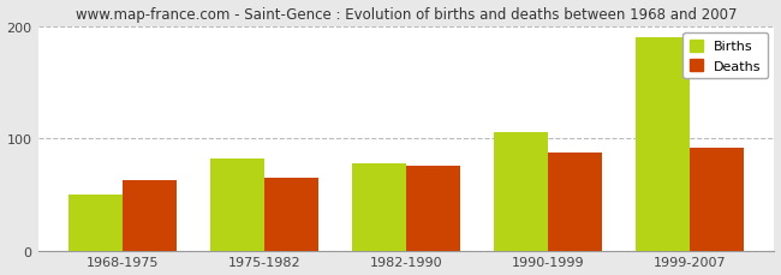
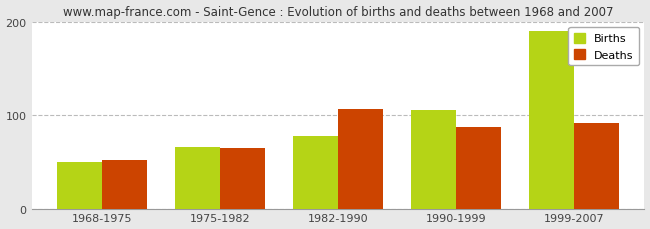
Deaths/1968-1975: 63 -> 52
Births/1975-1982: 82 -> 66
Deaths/1982-1990: 75 -> 106
